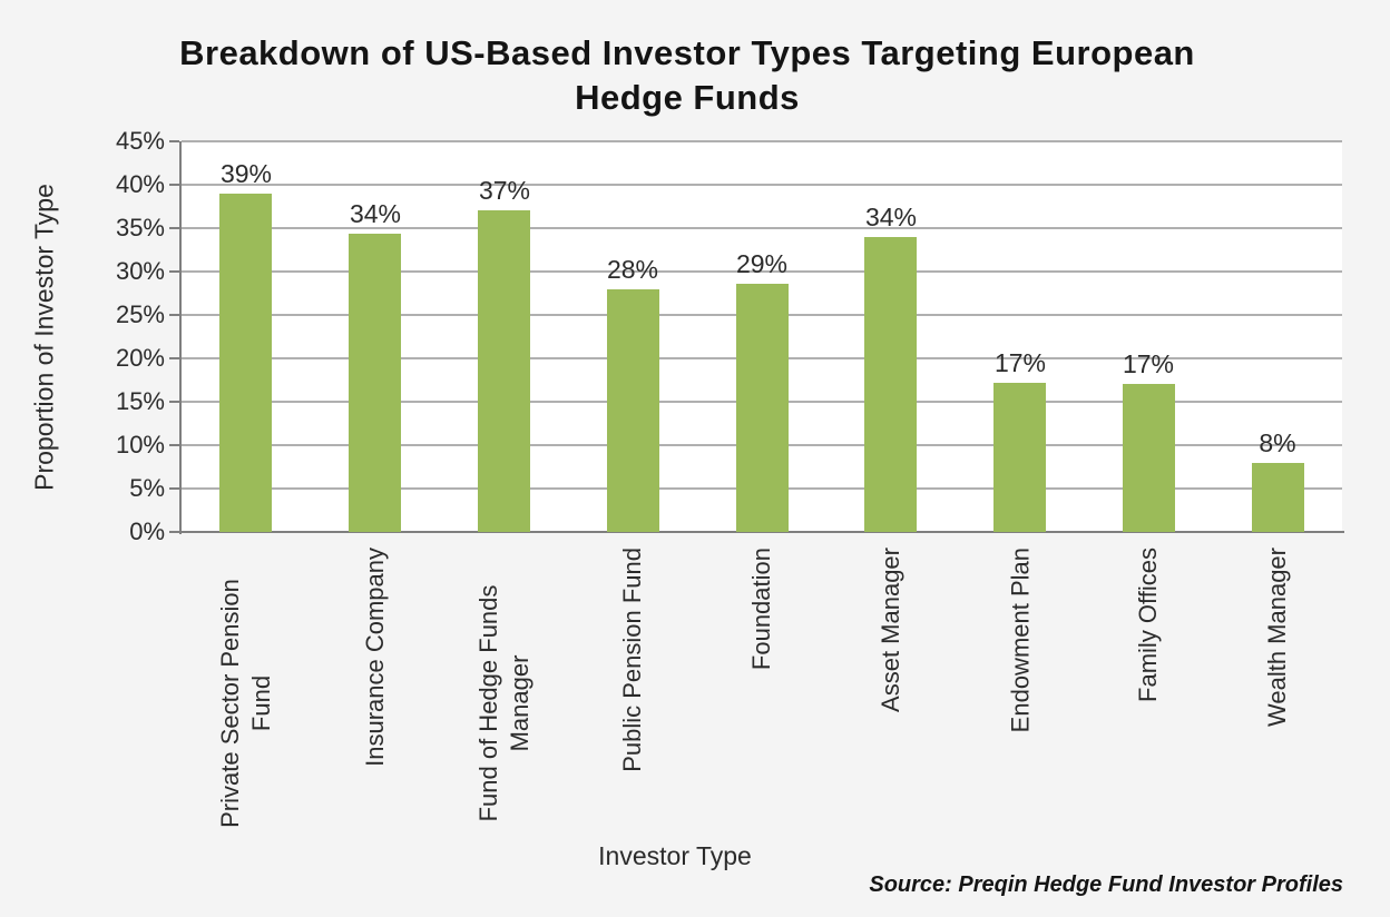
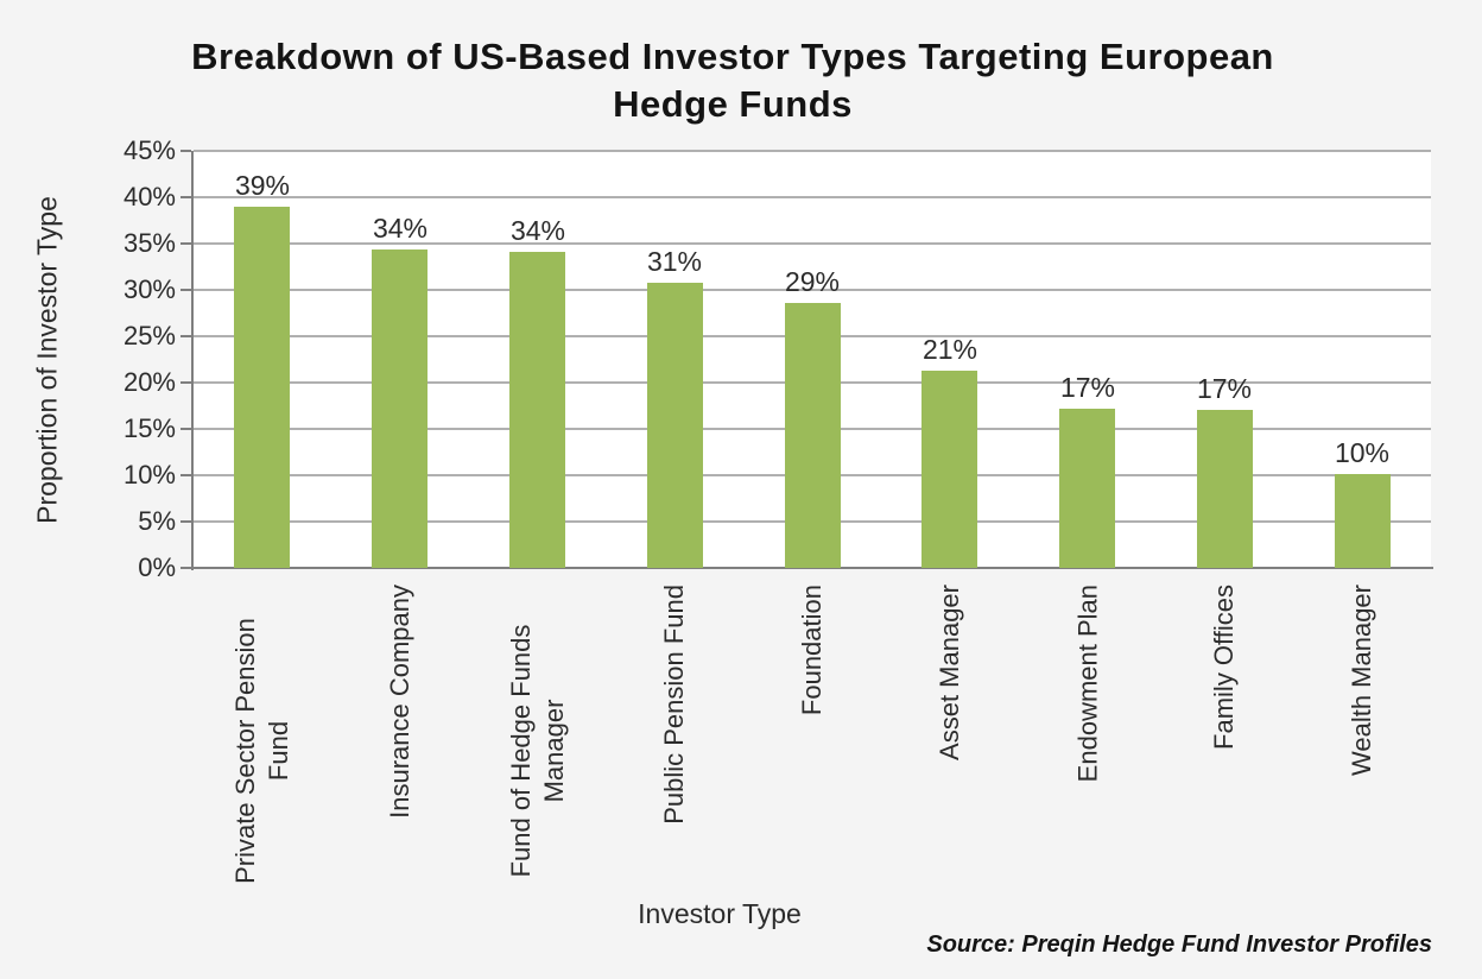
Fund of Hedge Funds Manager: 37% -> 34%
Public Pension Fund: 28% -> 31%
Asset Manager: 34% -> 21%
Wealth Manager: 8% -> 10%
